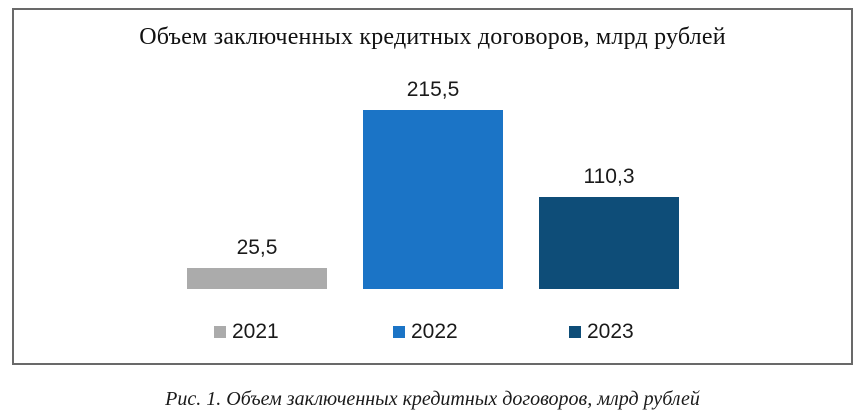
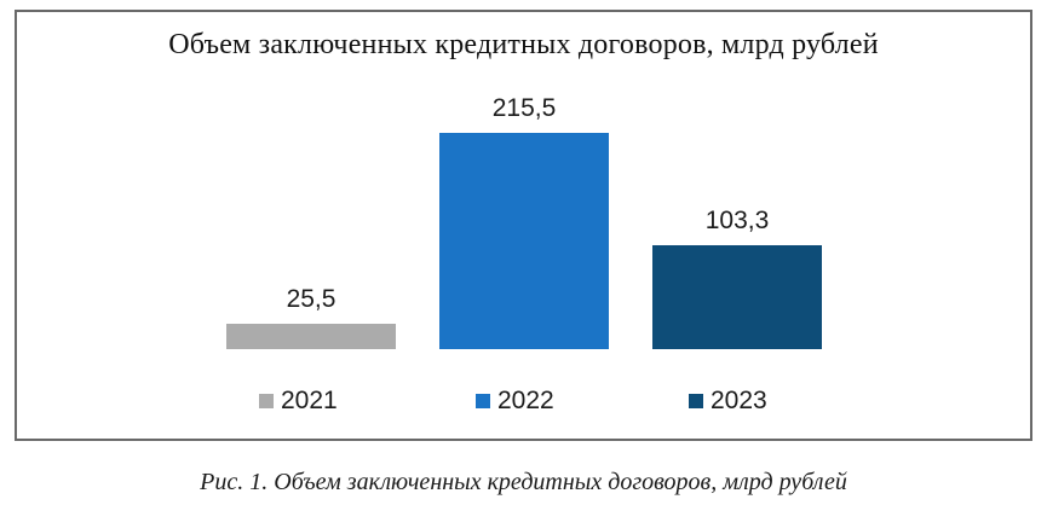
2023: 110,3 -> 103,3
